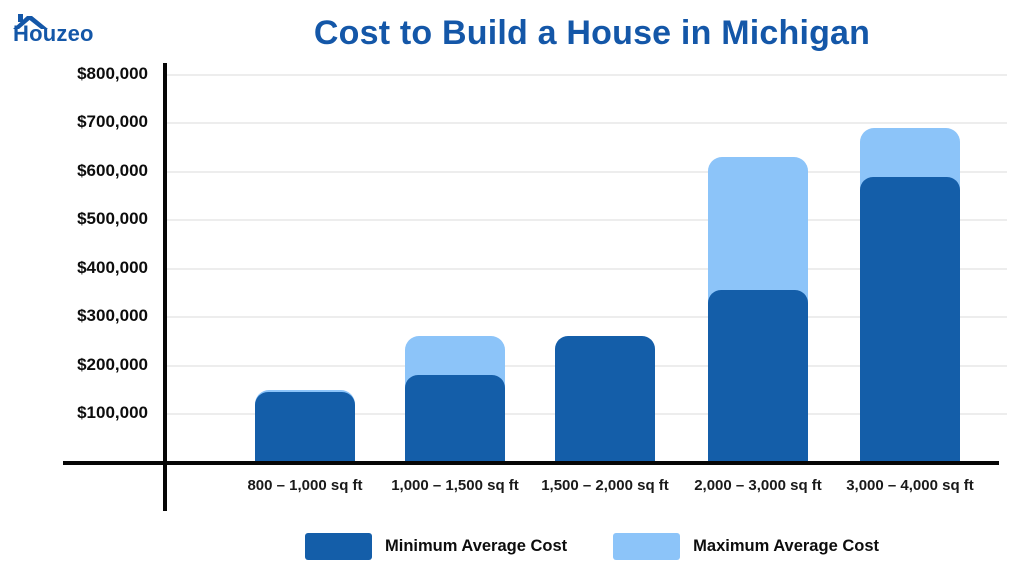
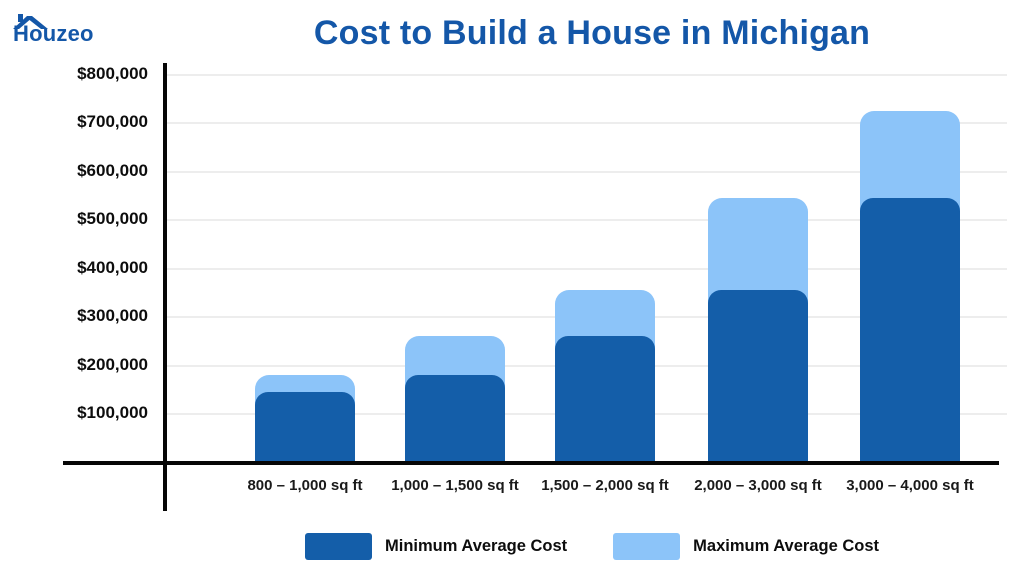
Maximum Average Cost/800 – 1,000 sq ft: $150000 -> $180000
Maximum Average Cost/1,500 – 2,000 sq ft: $170000 -> $360000
Maximum Average Cost/2,000 – 3,000 sq ft: $630000 -> $540000
Minimum Average Cost/3,000 – 4,000 sq ft: $590000 -> $540000
Maximum Average Cost/3,000 – 4,000 sq ft: $690000 -> $720000
